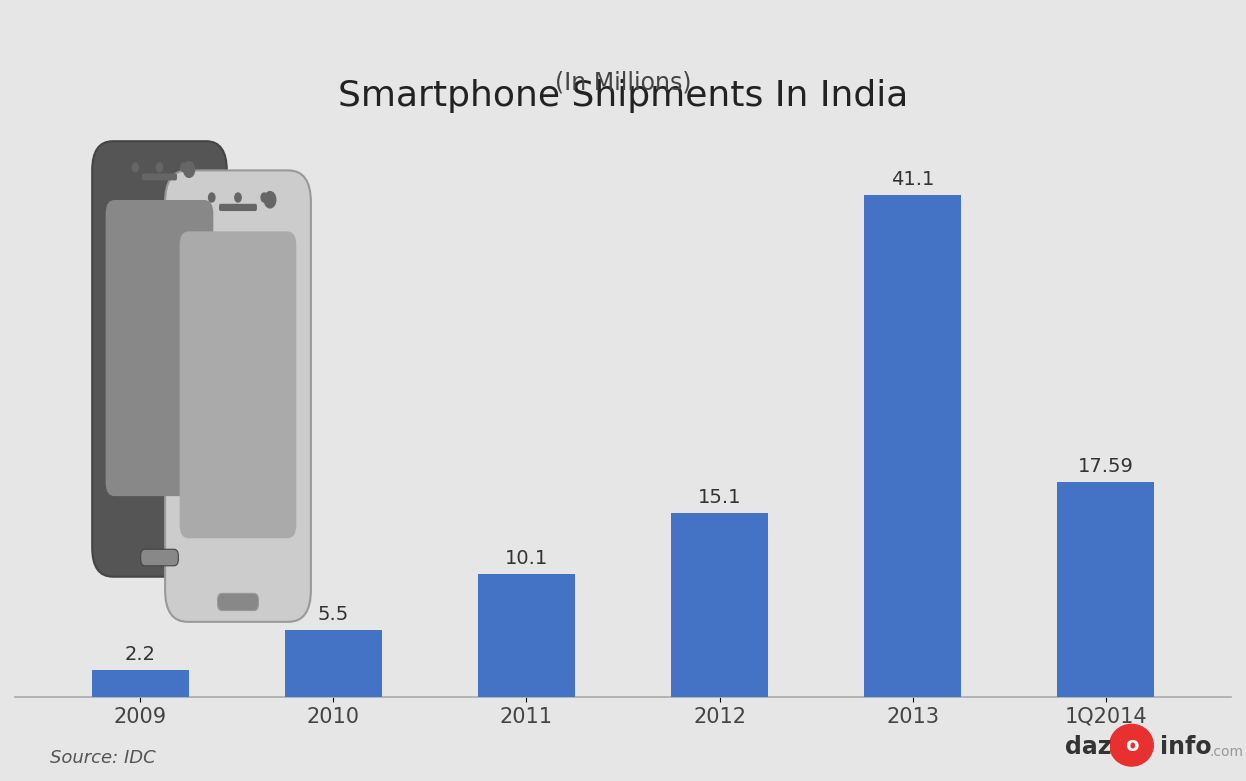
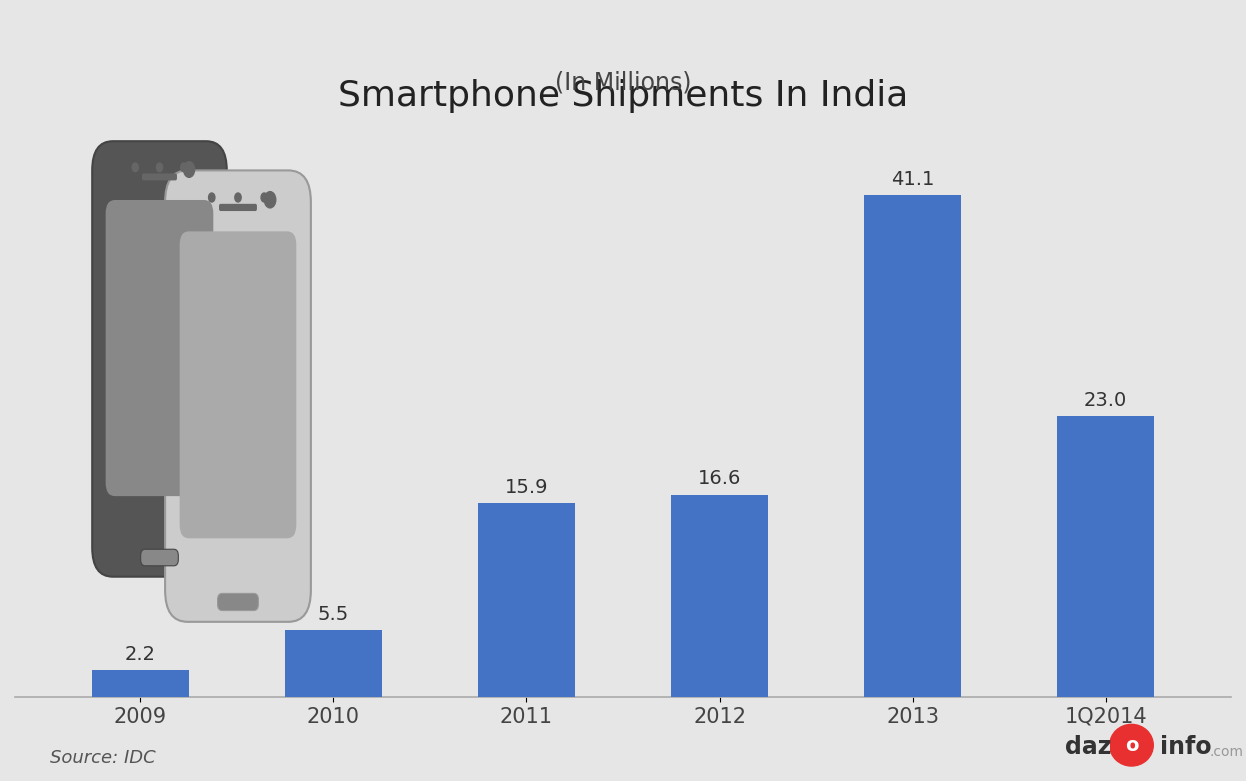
2011: 10.1 -> 15.9
2012: 15.1 -> 16.6
1Q2014: 17.59 -> 23.0
